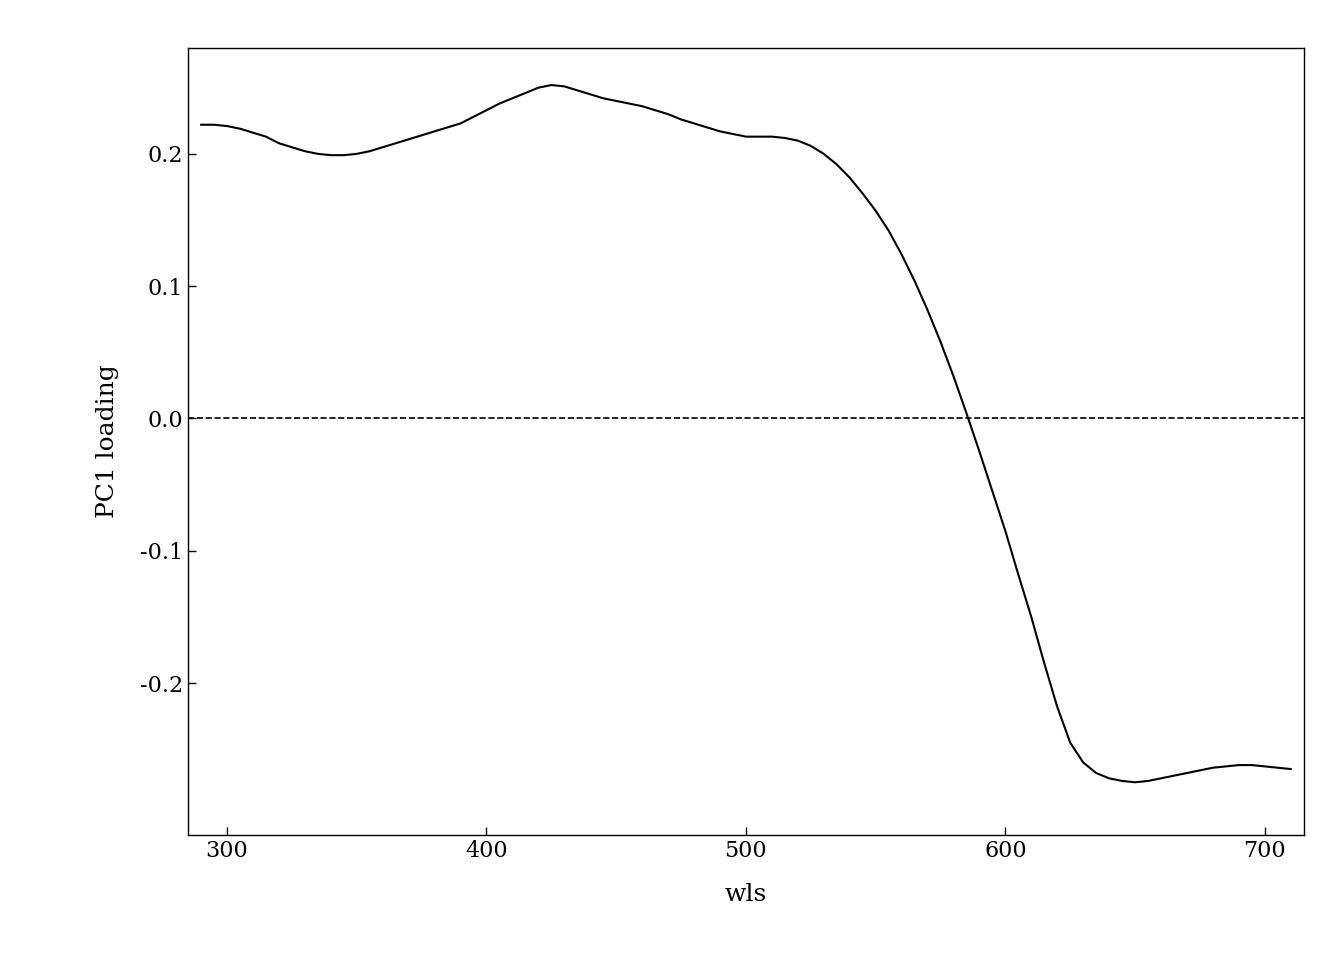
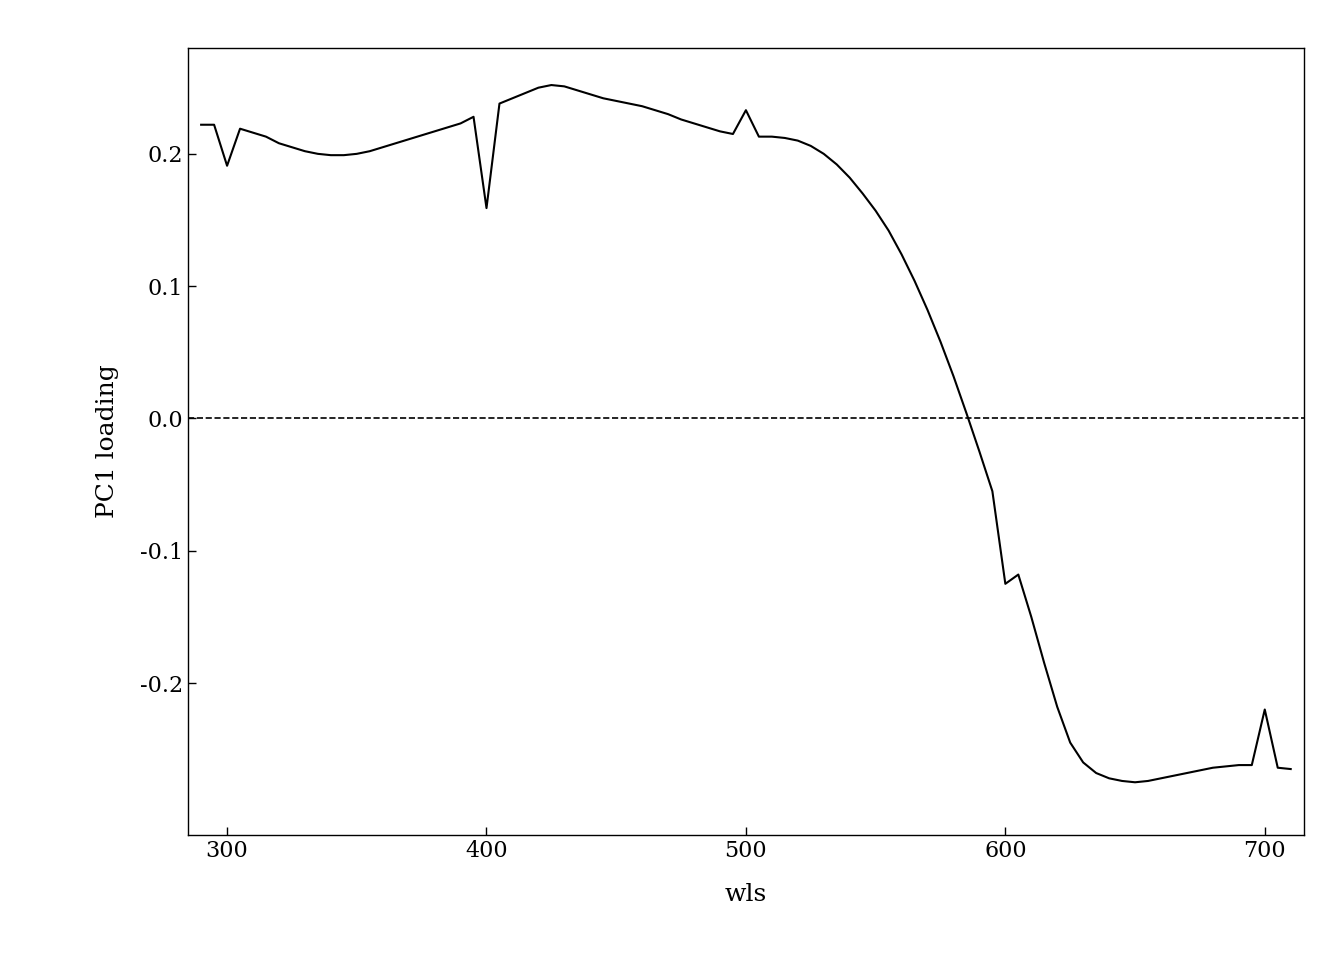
300: 0.221 -> 0.191
400: 0.233 -> 0.159
500: 0.213 -> 0.233
600: -0.085 -> -0.125
700: -0.263 -> -0.220
